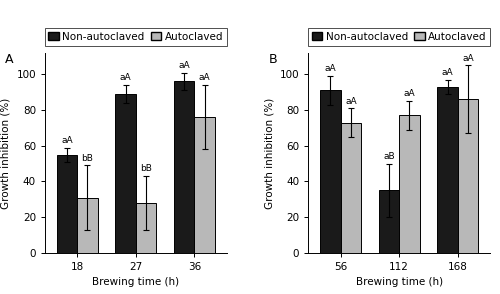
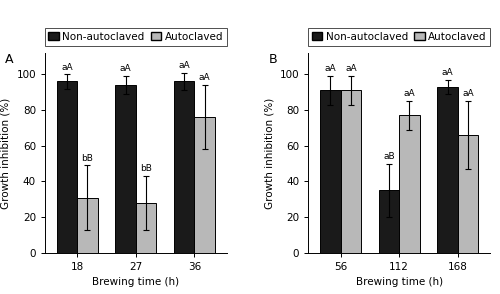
Non-autoclaved/18: 55 -> 96
Non-autoclaved/27: 89 -> 94
Autoclaved/56: 73 -> 91
Autoclaved/168: 86 -> 66
